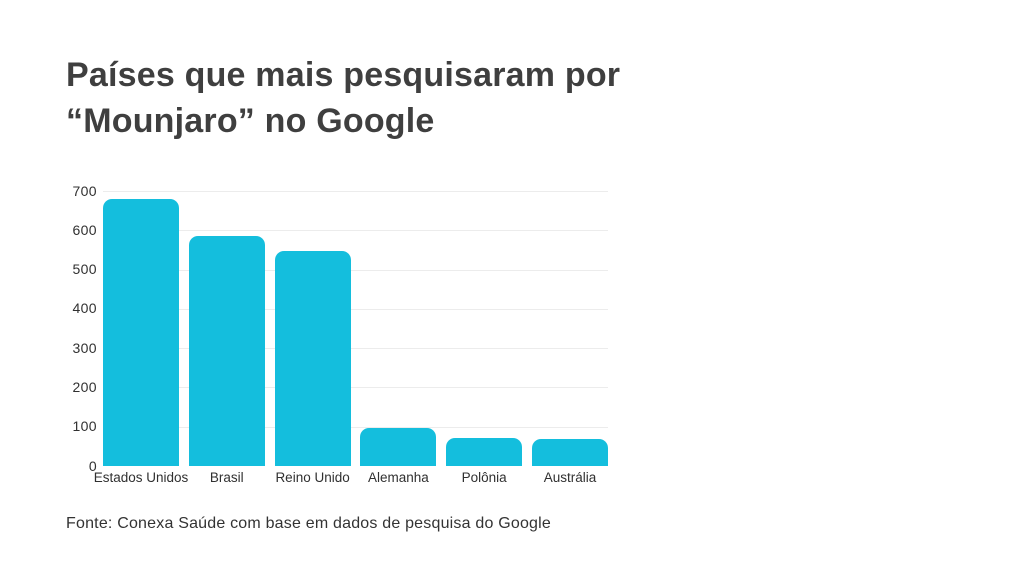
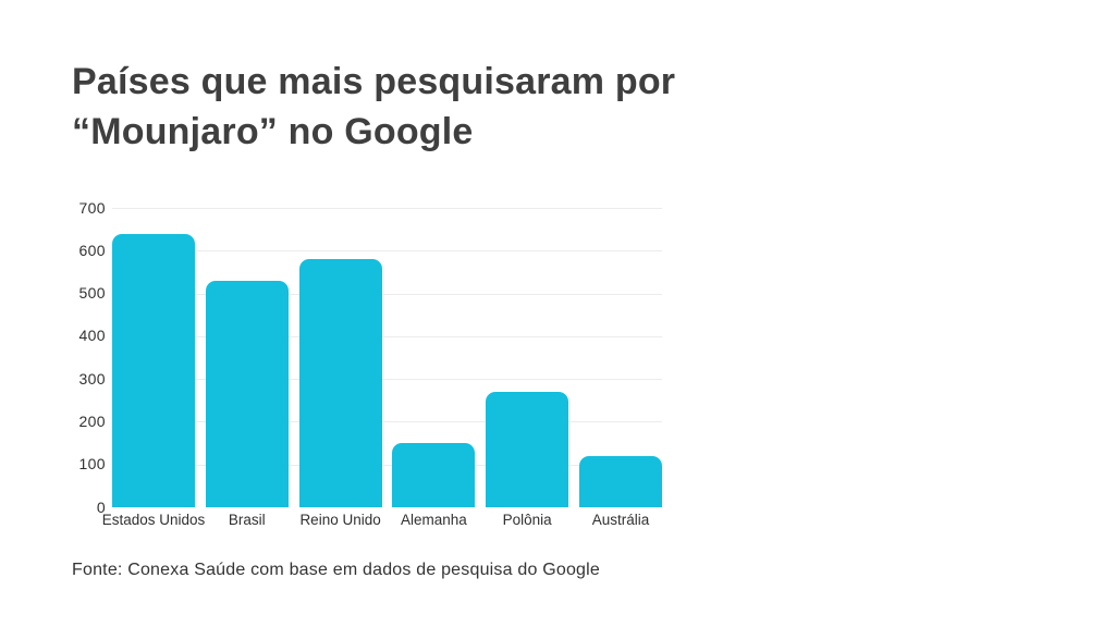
Estados Unidos: 680 -> 640
Brasil: 580 -> 530
Reino Unido: 550 -> 580
Alemanha: 100 -> 150
Polônia: 70 -> 270
Austrália: 70 -> 120
